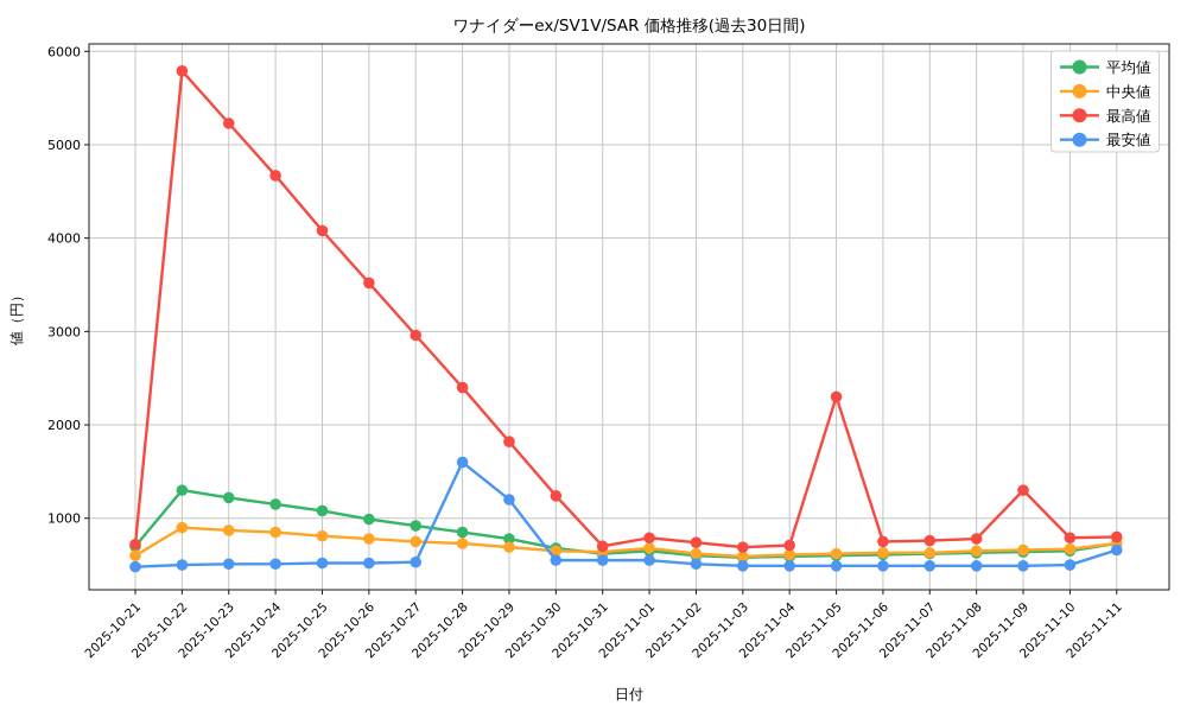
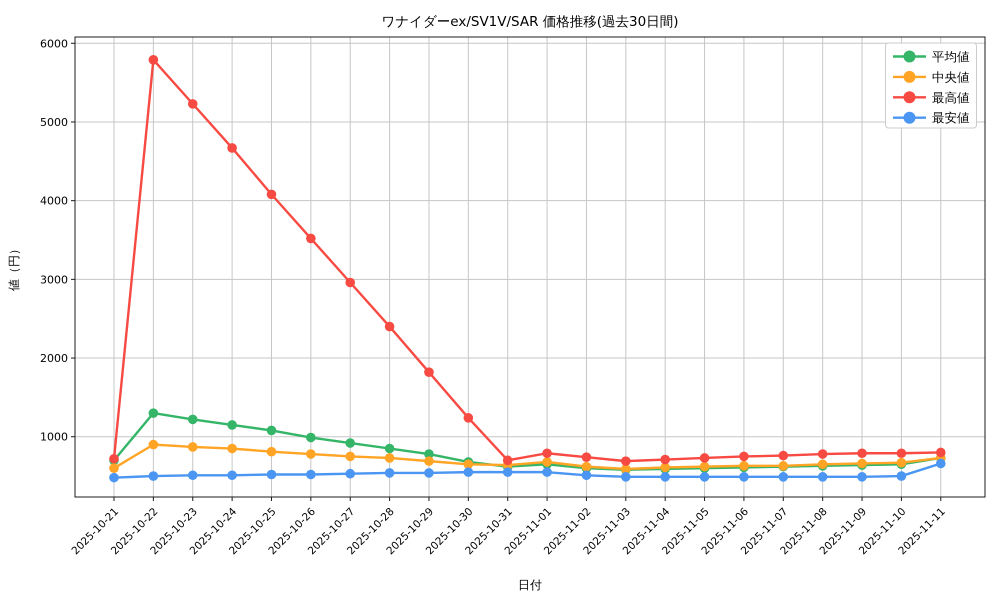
最安値/2025-10-28: 1600 -> 500
最安値/2025-10-29: 1200 -> 500
最高値/2025-11-05: 2300 -> 700
最高値/2025-11-09: 1300 -> 800
